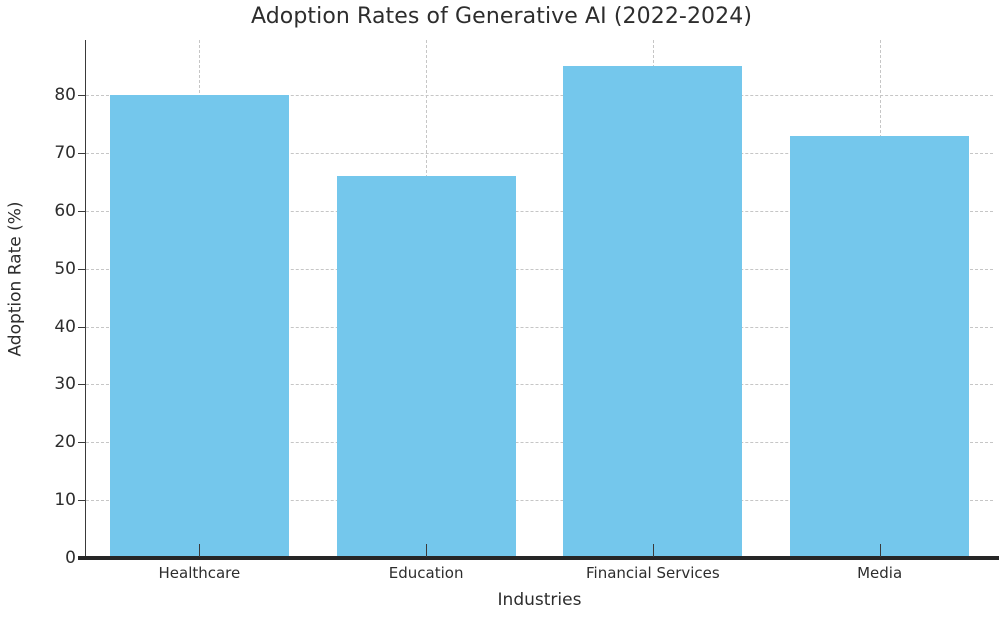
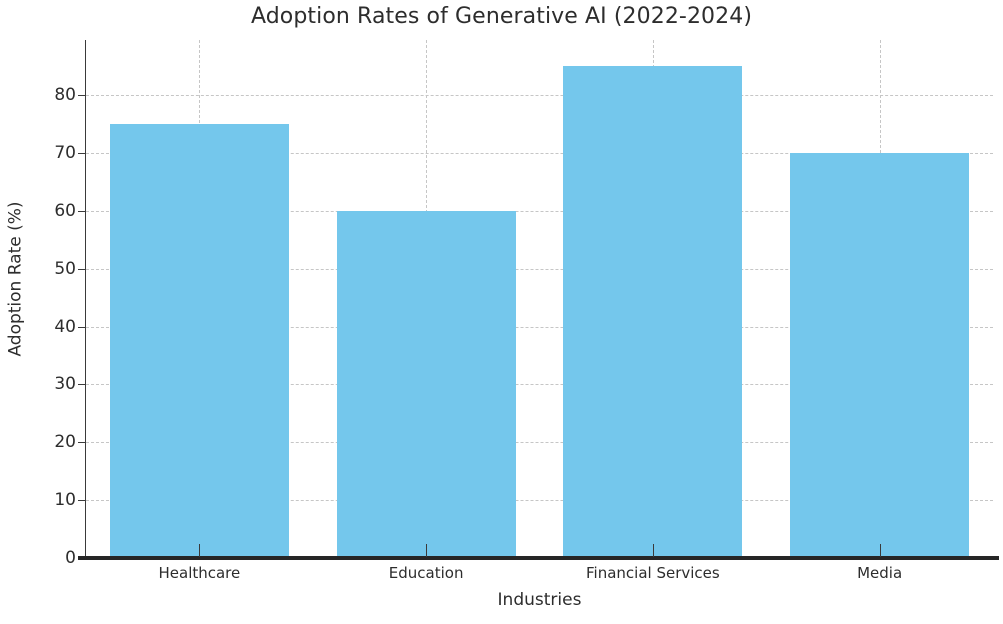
Healthcare: 80 -> 75
Education: 66 -> 60
Media: 73 -> 70
